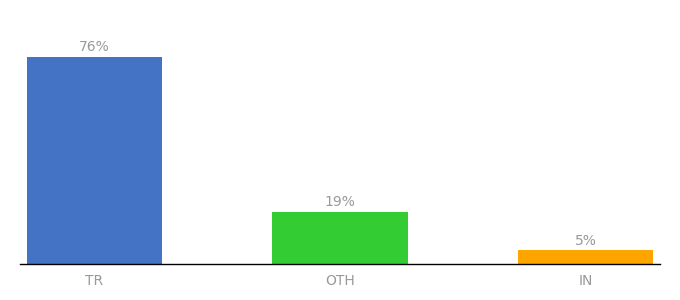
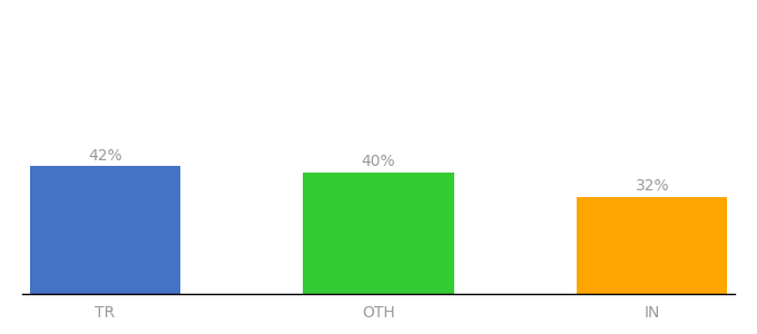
TR: 76% -> 42%
OTH: 19% -> 40%
IN: 5% -> 32%
